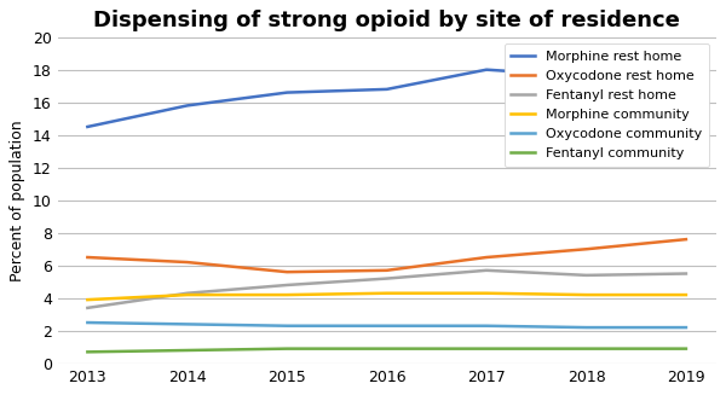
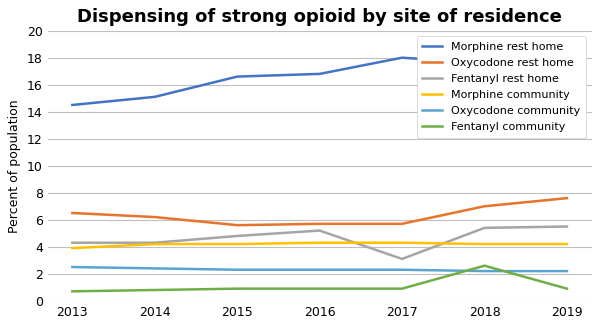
Fentanyl rest home/2013: 3.4 -> 4.3
Morphine rest home/2014: 15.8 -> 15.1
Oxycodone rest home/2017: 6.5 -> 5.7
Fentanyl rest home/2017: 5.7 -> 3.1
Fentanyl community/2018: 0.9 -> 2.6
